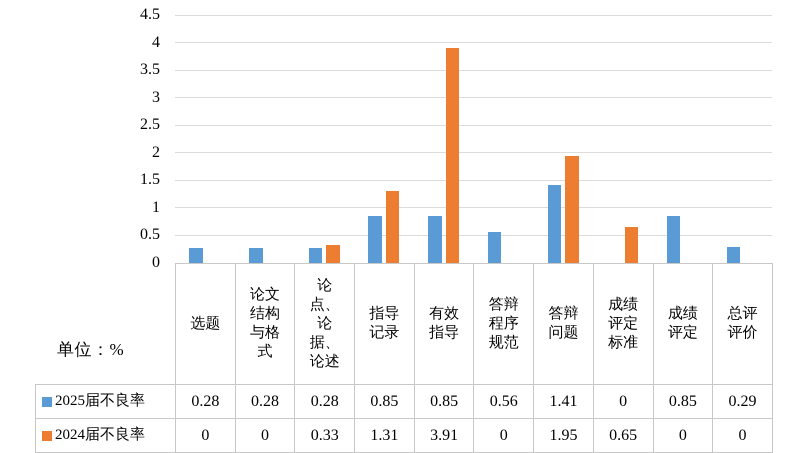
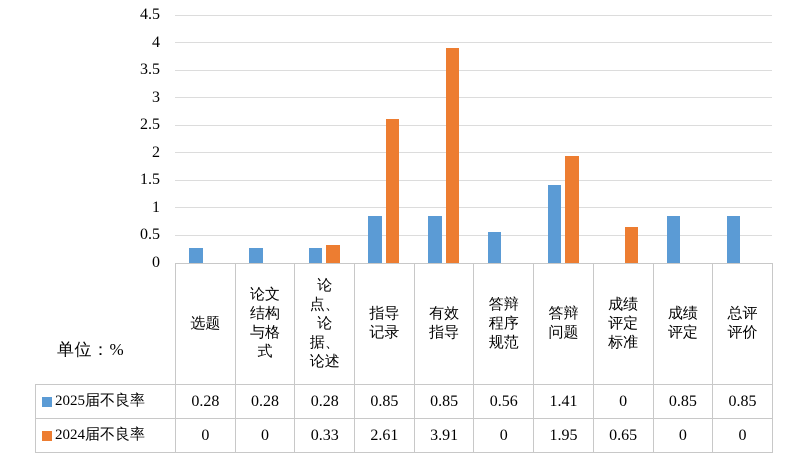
2024届不良率/指导记录: 1.31 -> 2.61
2025届不良率/总评评价: 0.29 -> 0.85
